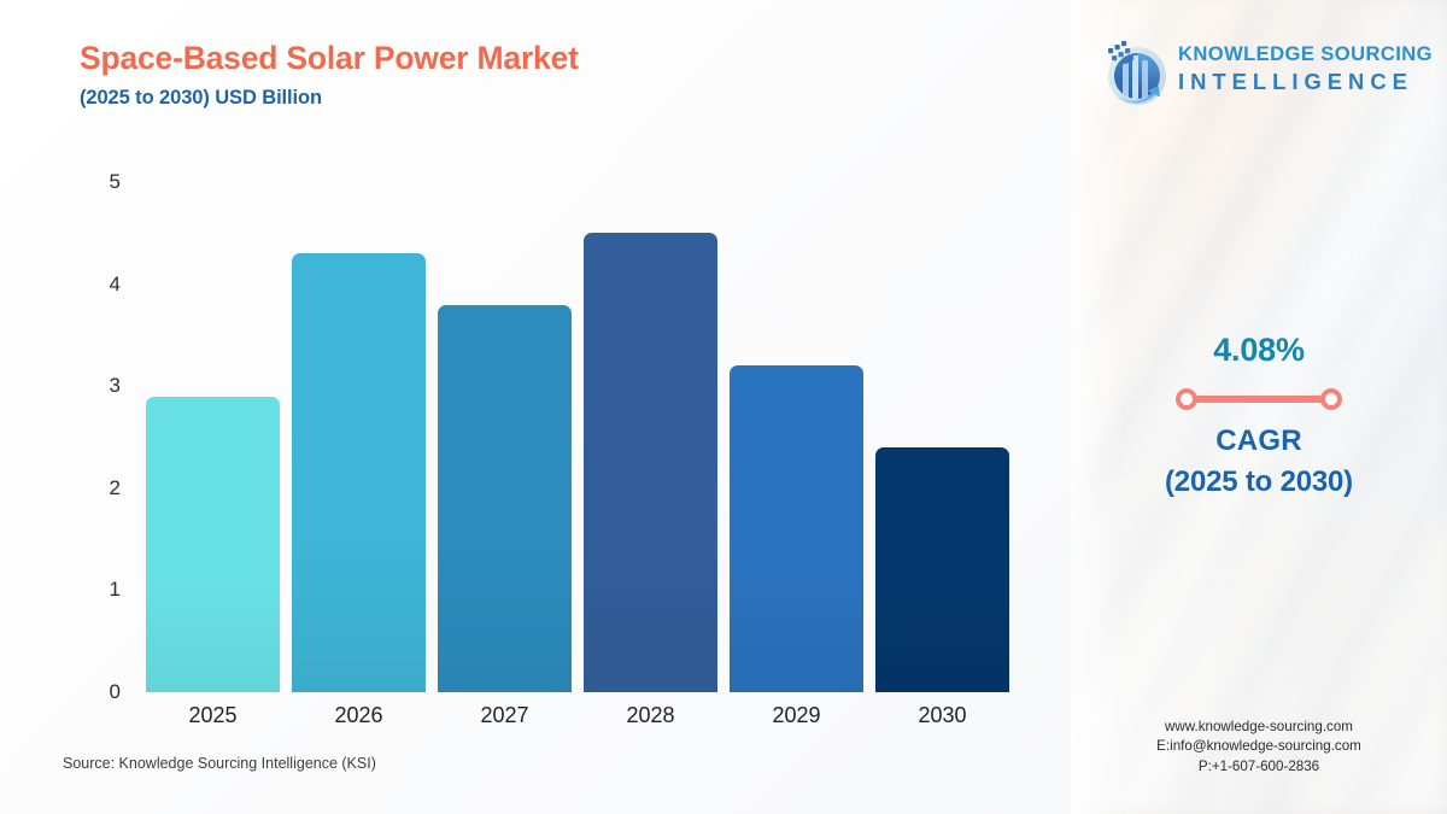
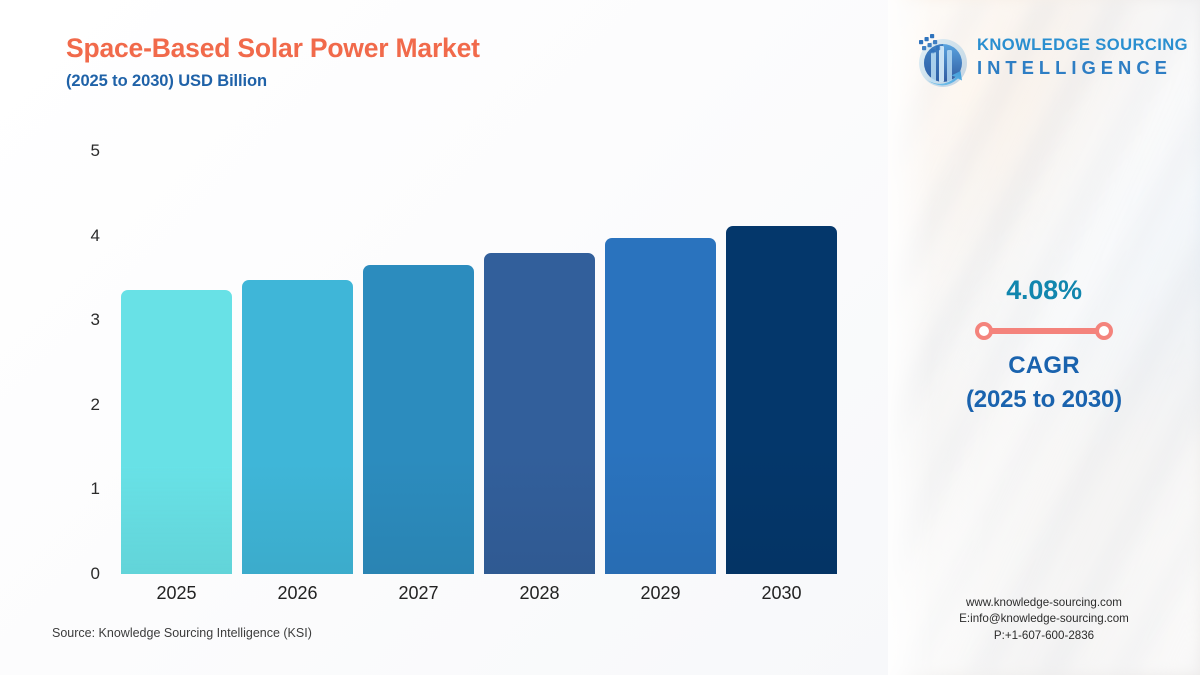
2025: 2.9 -> 3.4
2026: 4.3 -> 3.5
2027: 3.8 -> 3.6
2028: 4.5 -> 3.8
2029: 3.2 -> 4.0
2030: 2.4 -> 4.1
